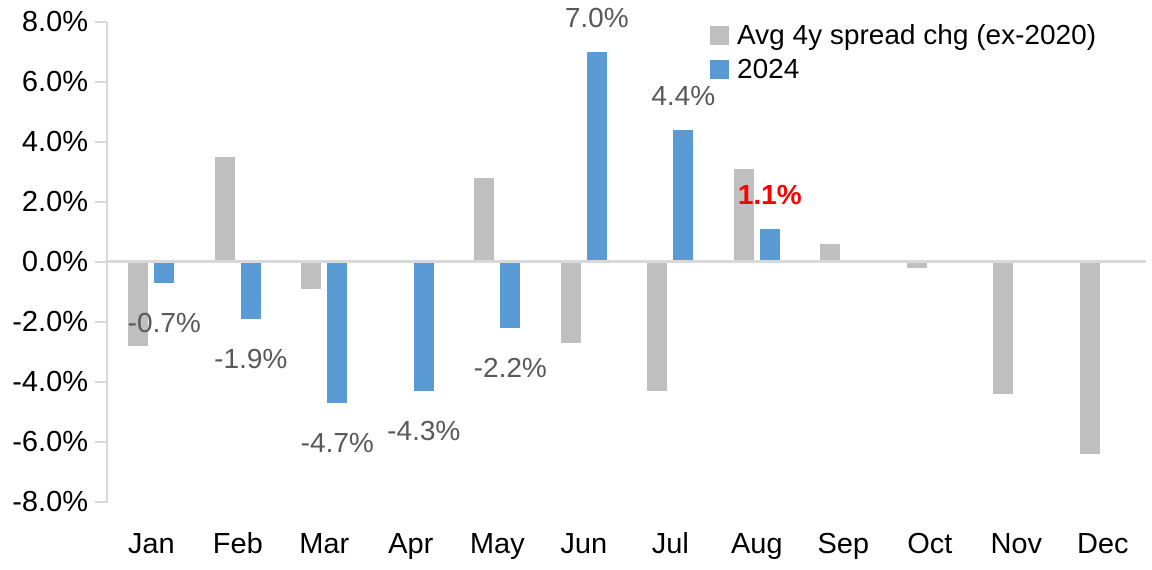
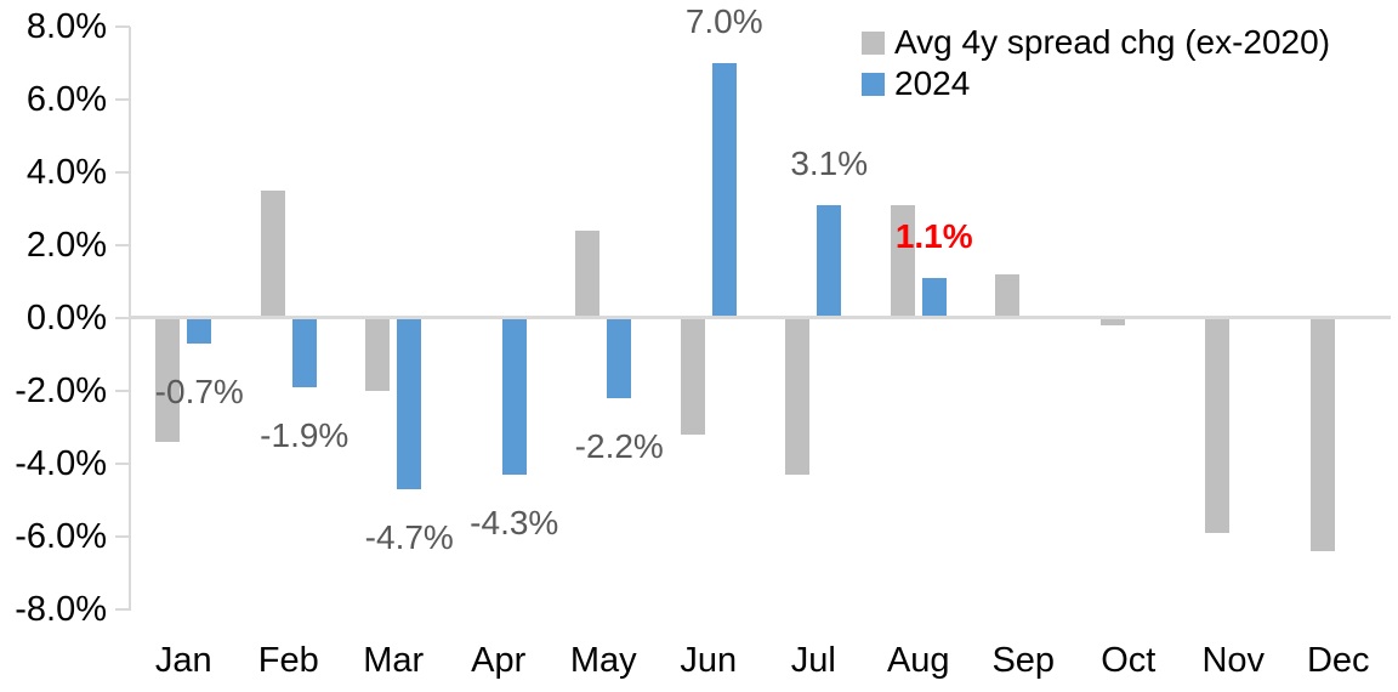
Avg 4y spread chg (ex-2020)/Jan: -2.8% -> -3.4%
Avg 4y spread chg (ex-2020)/Mar: -0.9% -> -2.0%
Avg 4y spread chg (ex-2020)/May: 2.8% -> 2.4%
Avg 4y spread chg (ex-2020)/Jun: -2.7% -> -3.2%
2024/Jul: 4.4% -> 3.1%
Avg 4y spread chg (ex-2020)/Sep: 0.6% -> 1.2%
Avg 4y spread chg (ex-2020)/Nov: -4.4% -> -5.9%
